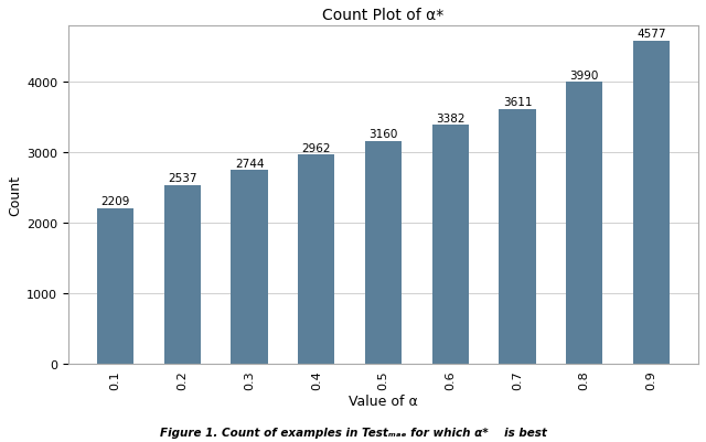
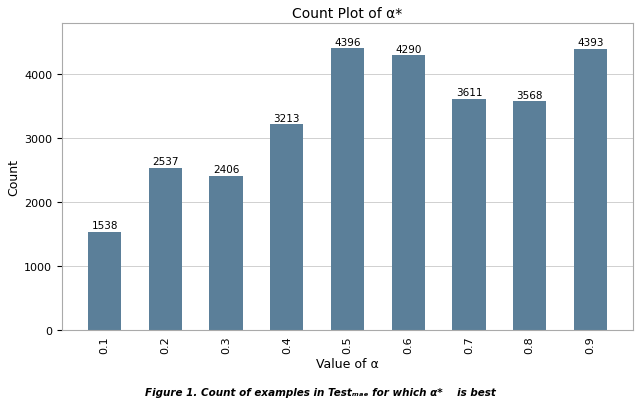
0.1: 2209 -> 1538
0.3: 2744 -> 2406
0.4: 2962 -> 3213
0.5: 3160 -> 4396
0.6: 3382 -> 4290
0.8: 3990 -> 3568
0.9: 4577 -> 4393
